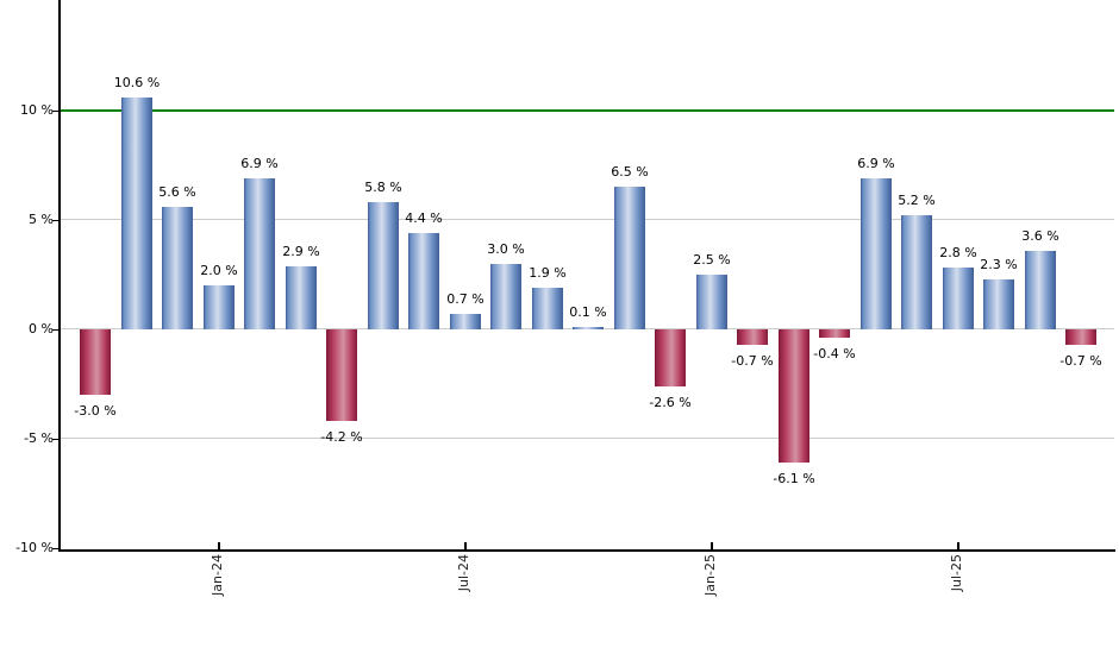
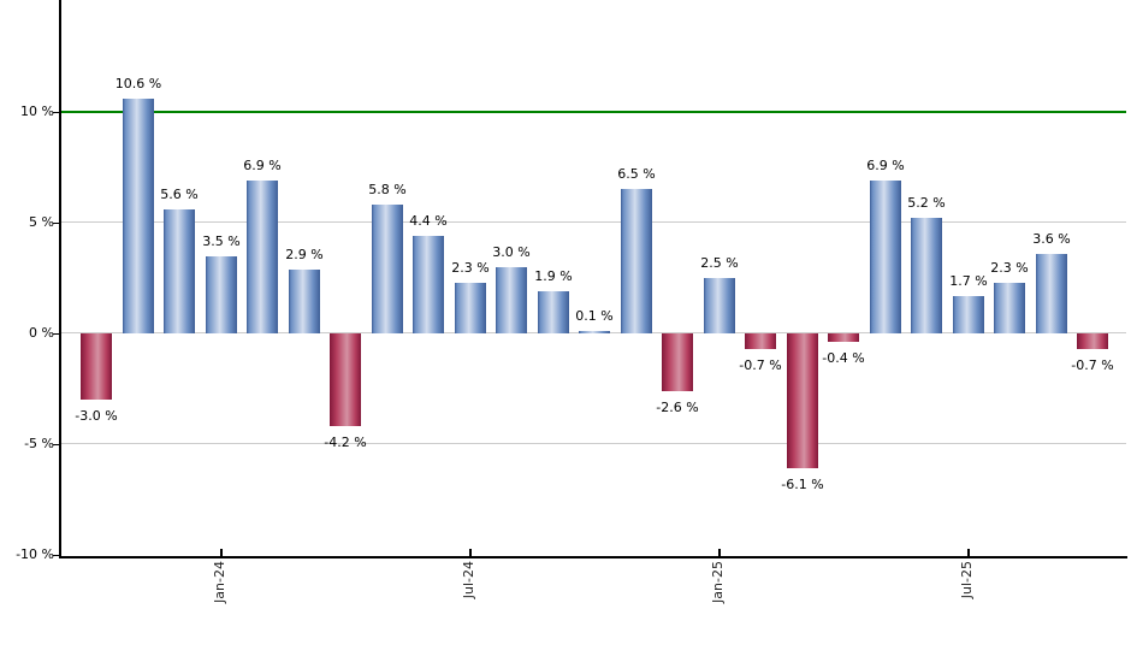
Jan-24: 2.0 -> 3.5
Jul-24: 0.7 -> 2.3
Jul-25: 2.8 -> 1.7
